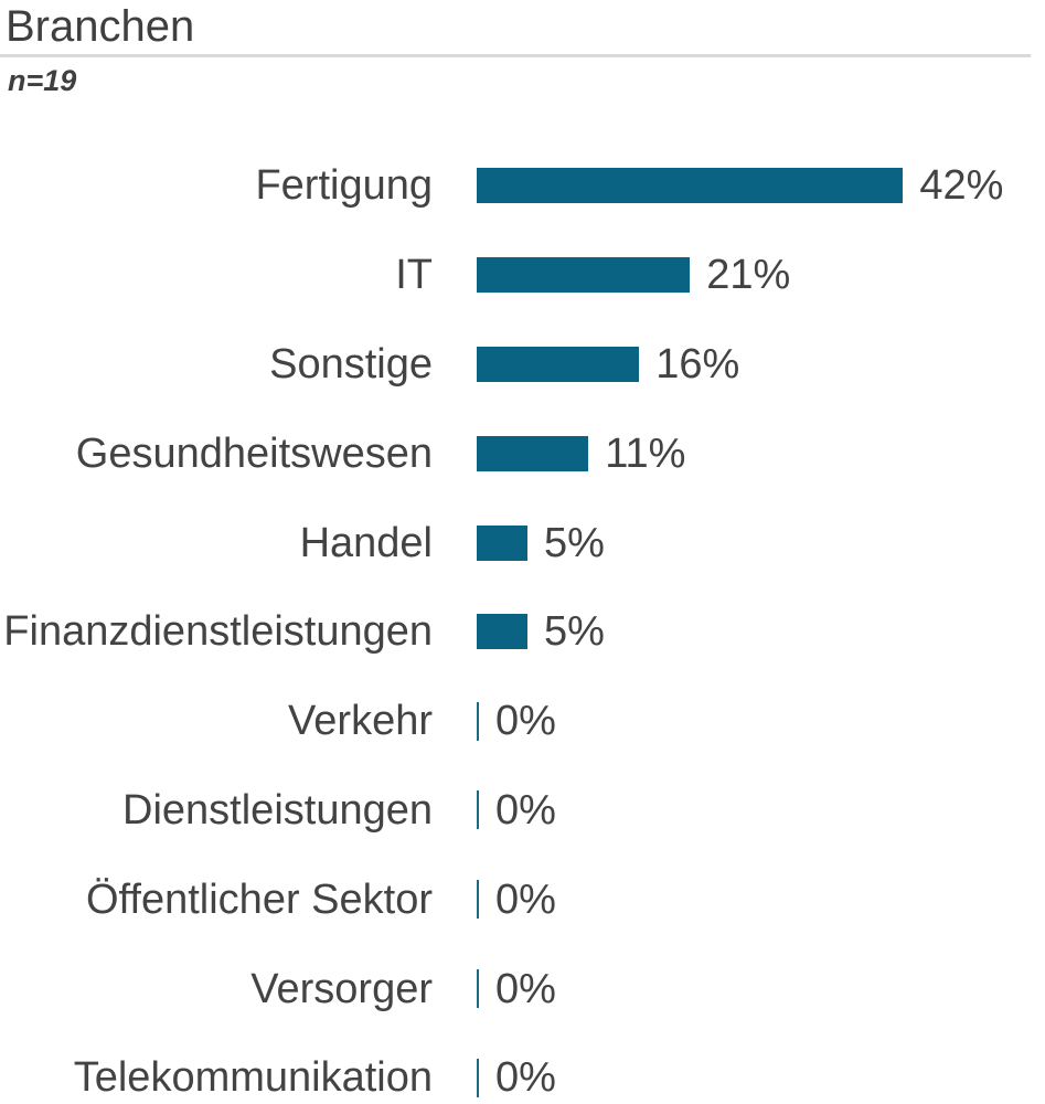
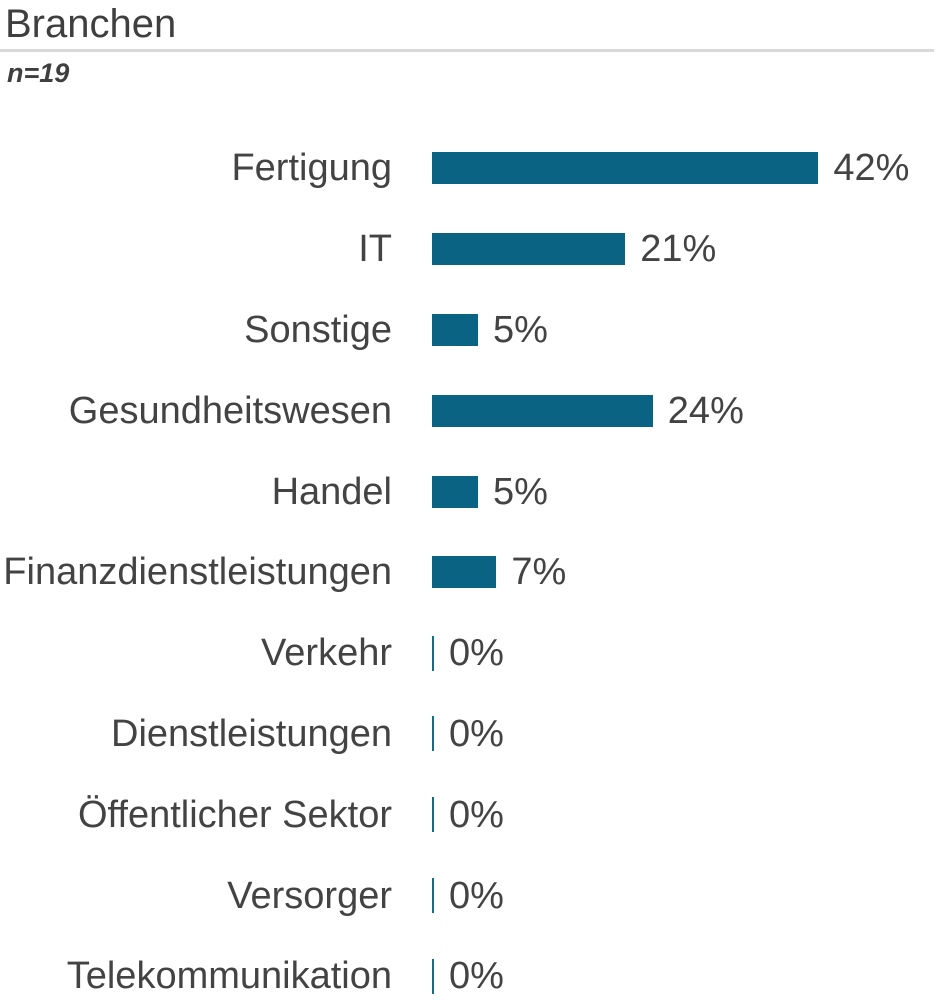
Sonstige: 16% -> 5%
Gesundheitswesen: 11% -> 24%
Finanzdienstleistungen: 5% -> 7%
